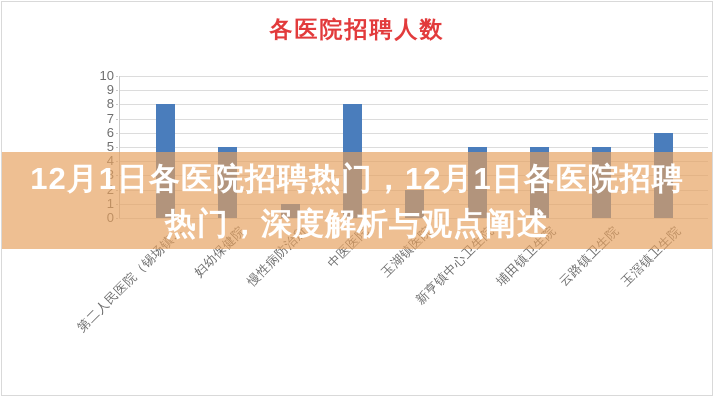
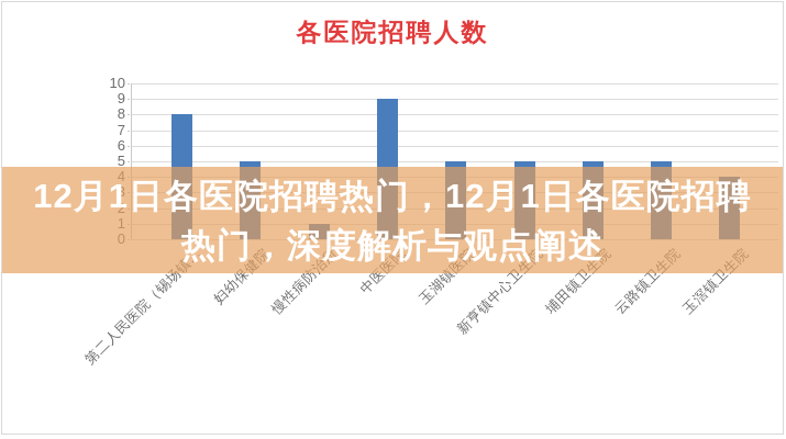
中医医院: 8 -> 9
玉湖镇医院: 2 -> 5
玉滘镇卫生院: 6 -> 4
